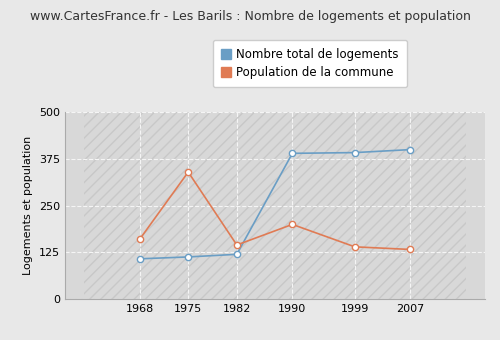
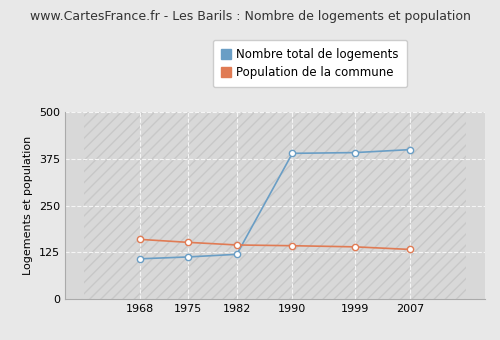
Population de la commune/1975: 340 -> 152
Population de la commune/1990: 200 -> 143
